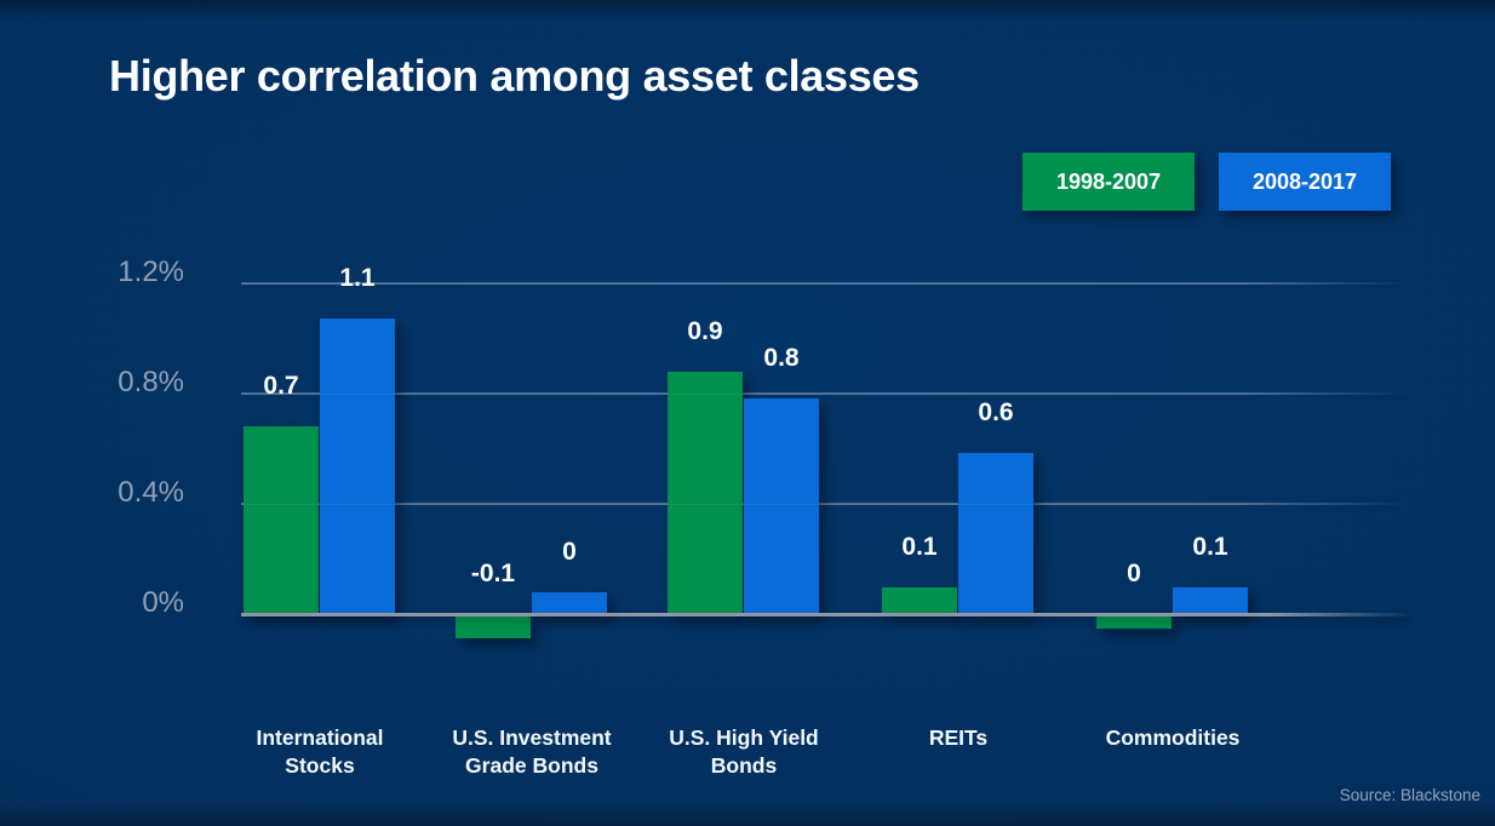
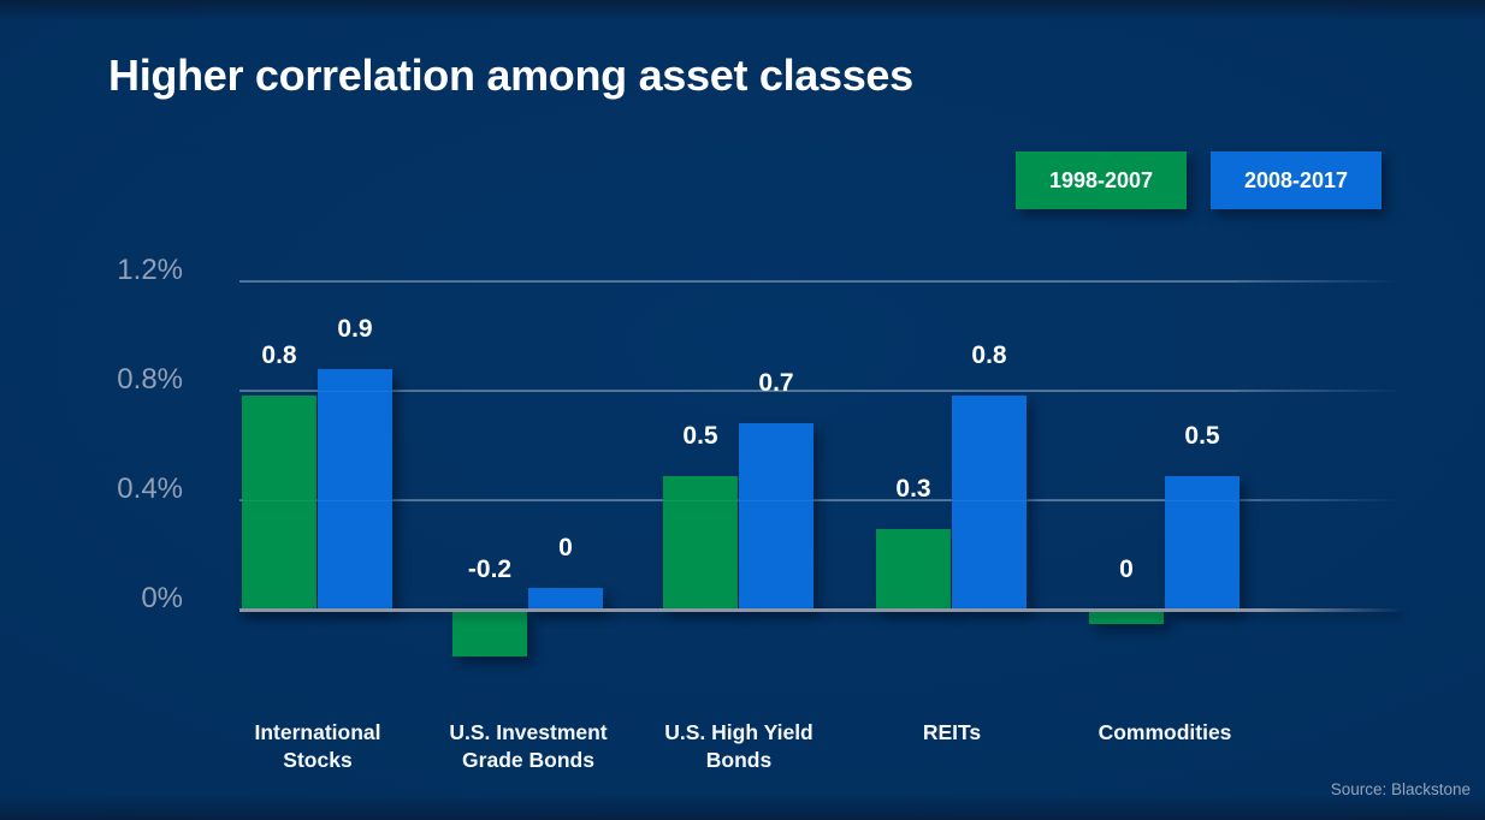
1998-2007/International Stocks: 0.7 -> 0.8
2008-2017/International Stocks: 1.1 -> 0.9
1998-2007/U.S. Investment Grade Bonds: -0.1 -> -0.2
1998-2007/U.S. High Yield Bonds: 0.9 -> 0.5
2008-2017/U.S. High Yield Bonds: 0.8 -> 0.7
1998-2007/REITs: 0.1 -> 0.3
2008-2017/REITs: 0.6 -> 0.8
2008-2017/Commodities: 0.1 -> 0.5
